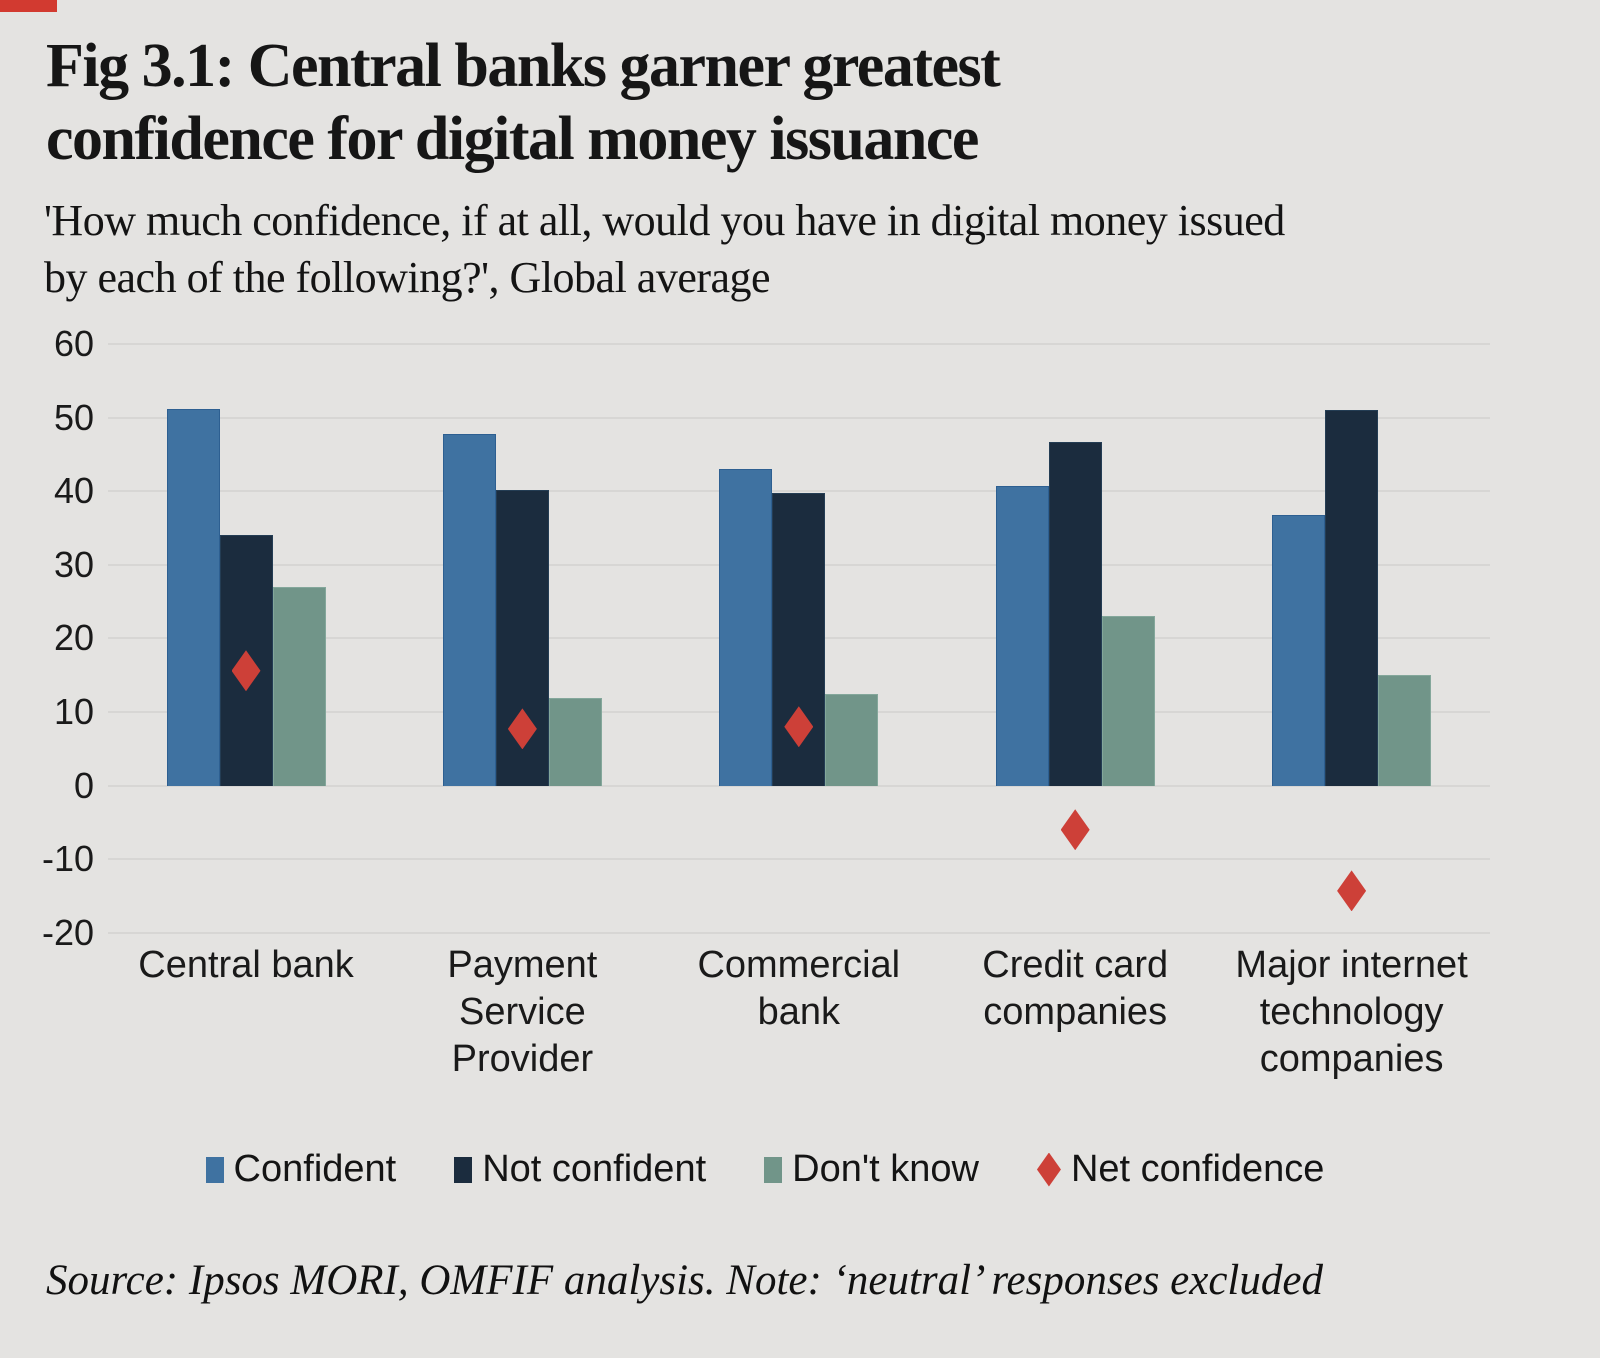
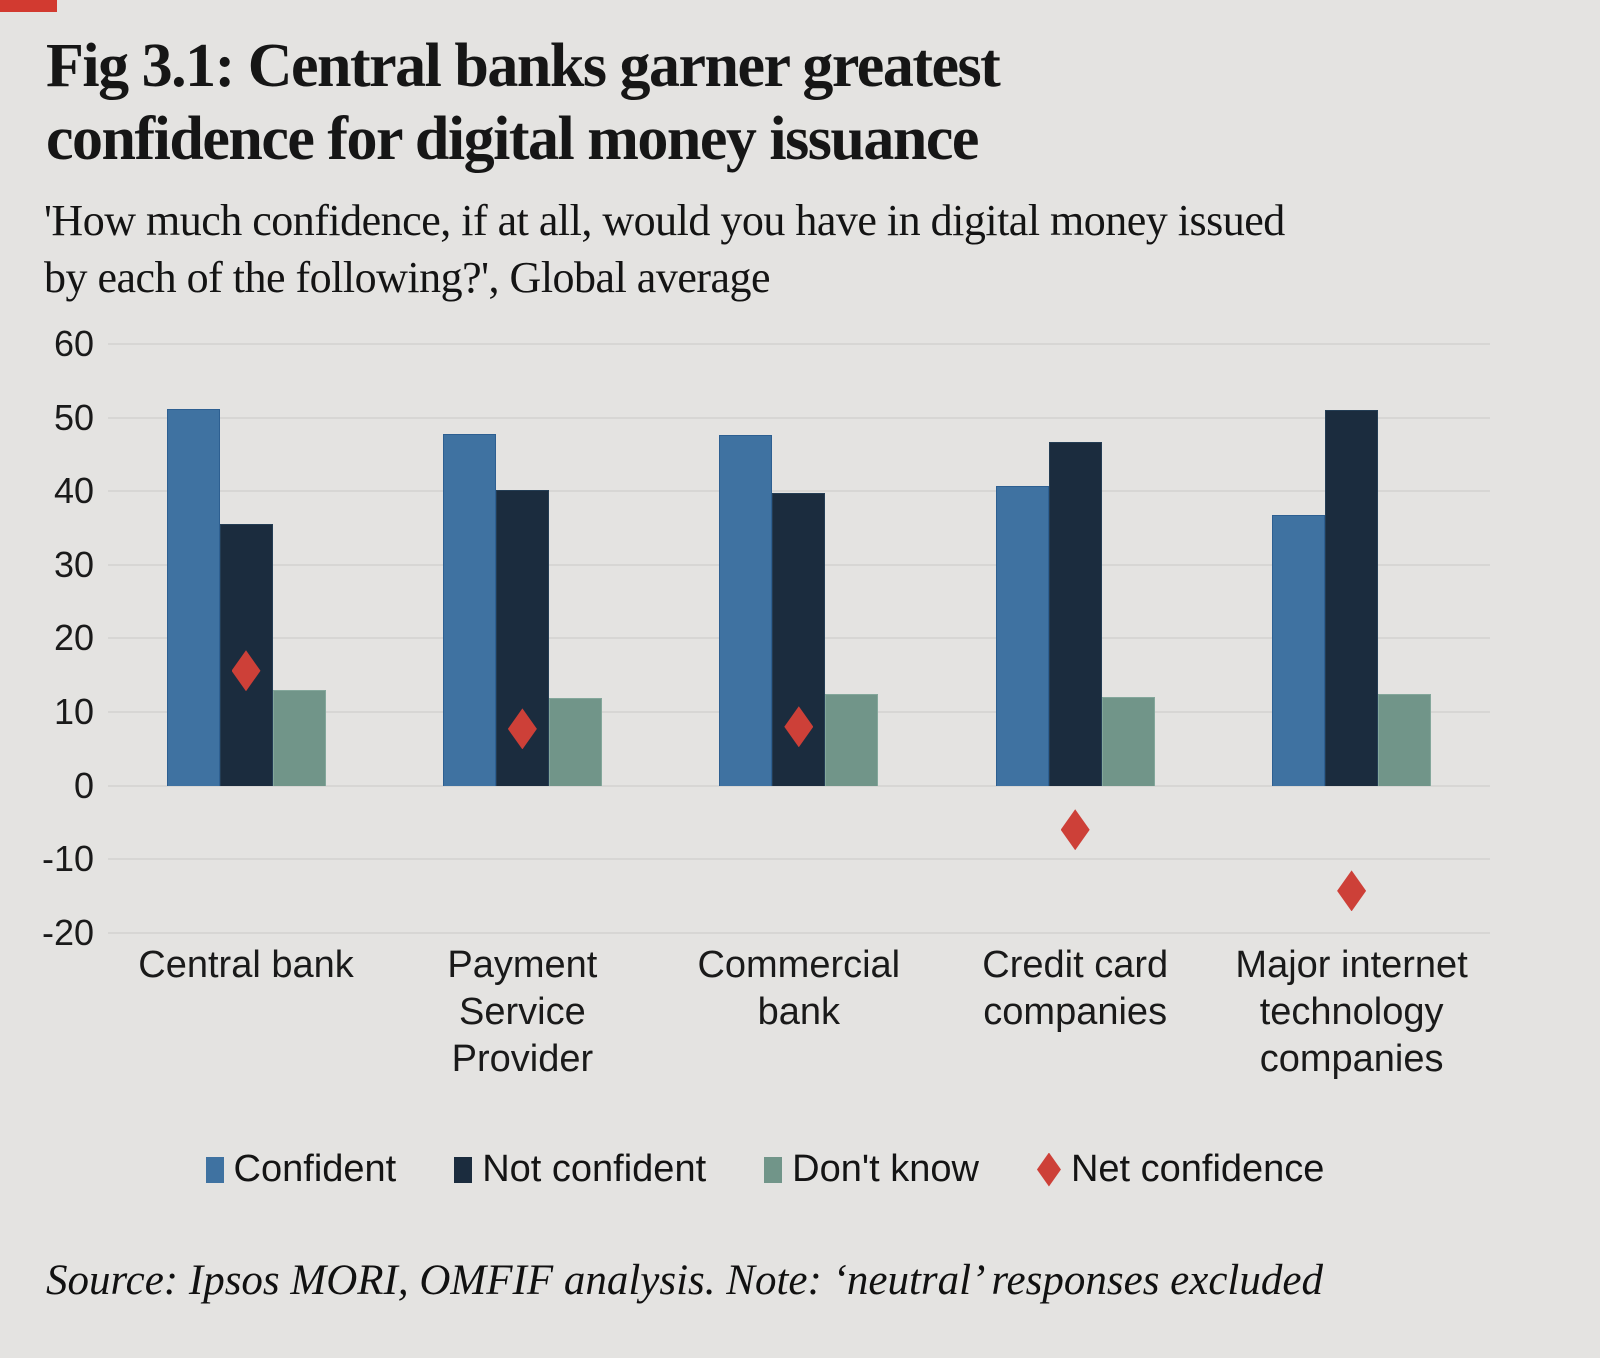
Not confident/Central bank: 34 -> 36
Don't know/Central bank: 27 -> 13
Confident/Commercial bank: 43 -> 48
Don't know/Credit card companies: 23 -> 12
Don't know/Major internet technology companies: 15 -> 12
